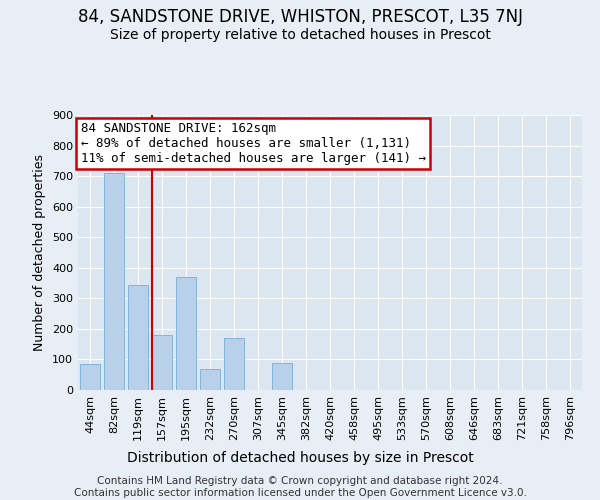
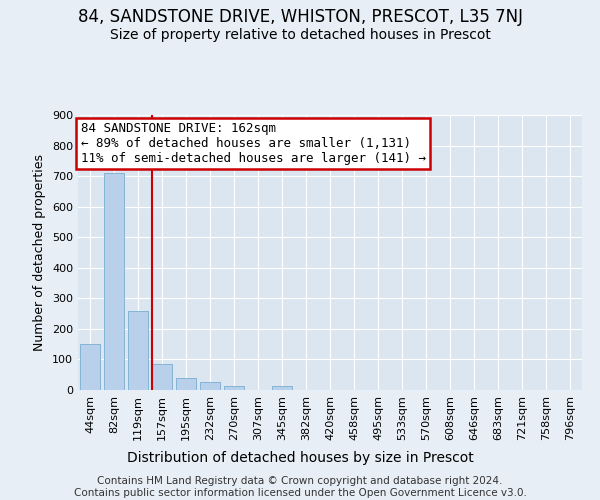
44sqm: 85 -> 150
119sqm: 345 -> 260
157sqm: 180 -> 85
195sqm: 370 -> 40
232sqm: 70 -> 25
270sqm: 170 -> 13
345sqm: 90 -> 13
